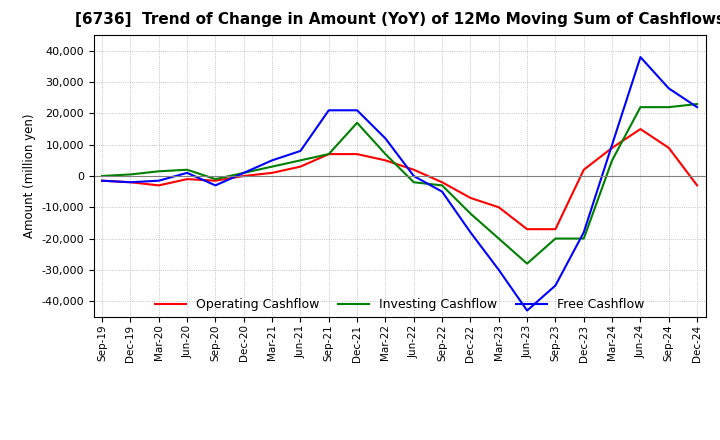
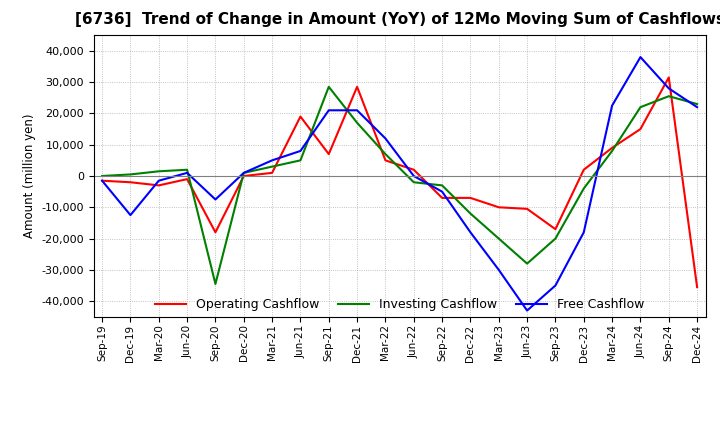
Free Cashflow/Dec-19: -2,000 -> -12,500
Operating Cashflow/Sep-20: -1,500 -> -18,000
Investing Cashflow/Sep-20: -1,000 -> -34,500
Free Cashflow/Sep-20: -3,000 -> -7,500
Operating Cashflow/Jun-21: 3,000 -> 19,000
Investing Cashflow/Sep-21: 7,000 -> 28,500
Operating Cashflow/Dec-21: 7,000 -> 28,500
Operating Cashflow/Sep-22: -2,000 -> -7,000
Operating Cashflow/Jun-23: -17,000 -> -10,500
Investing Cashflow/Dec-23: -20,000 -> -4,000
Investing Cashflow/Mar-24: 5,000 -> 8,000
Free Cashflow/Mar-24: 10,000 -> 22,500
Operating Cashflow/Sep-24: 9,000 -> 31,500
Investing Cashflow/Sep-24: 22,000 -> 25,500
Operating Cashflow/Dec-24: -3,000 -> -35,500
